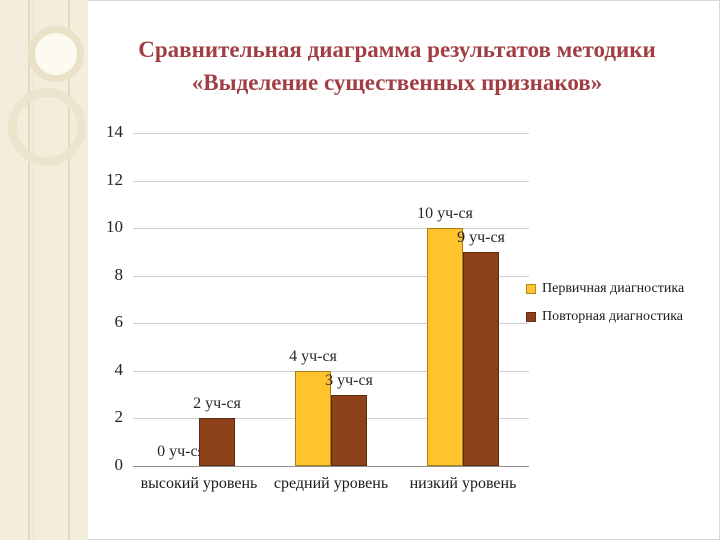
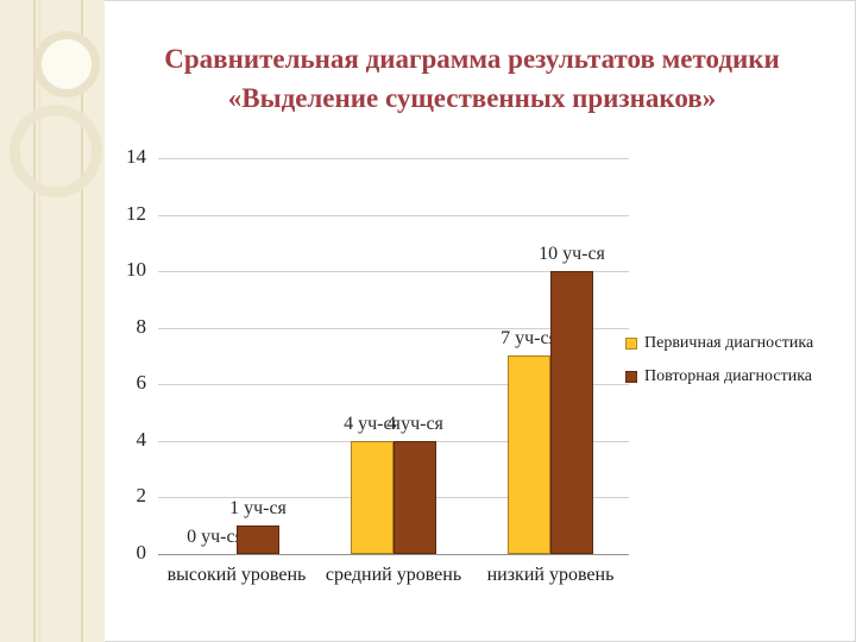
Повторная диагностика/высокий уровень: 2 -> 1
Повторная диагностика/средний уровень: 3 -> 4
Первичная диагностика/низкий уровень: 10 -> 7
Повторная диагностика/низкий уровень: 9 -> 10
